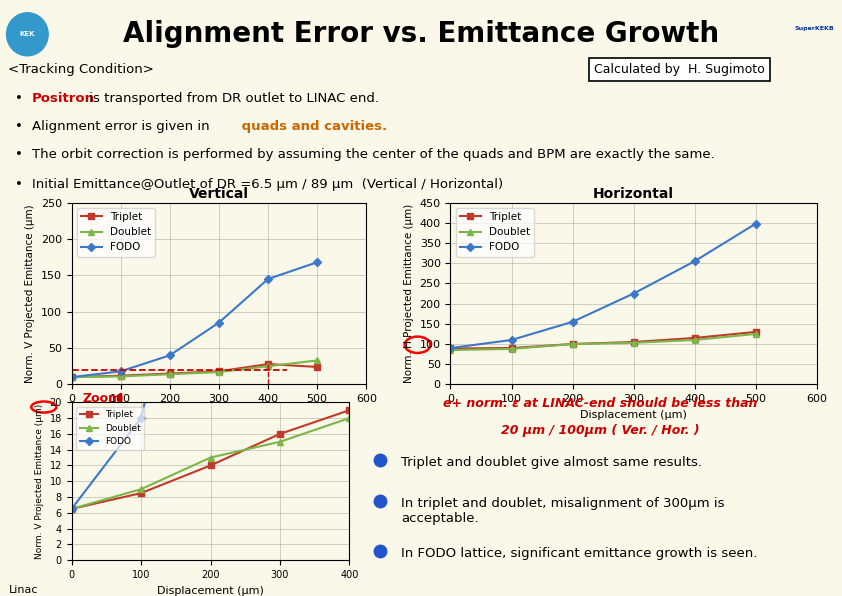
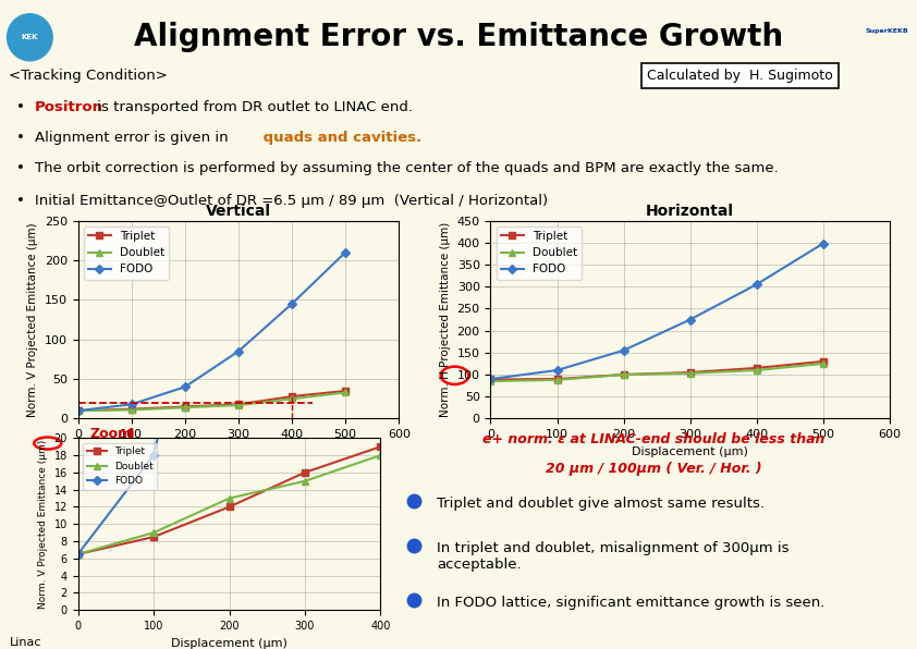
Triplet/500: 24 -> 35
FODO/500: 168 -> 210
